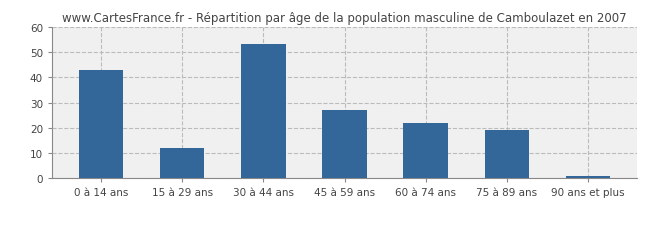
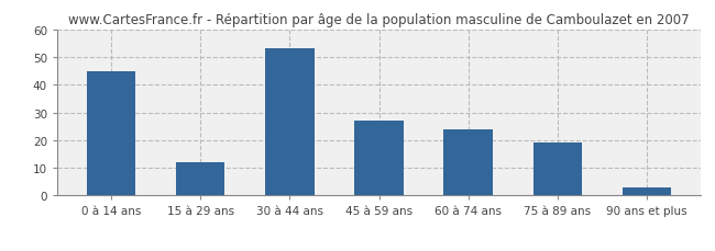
0 à 14 ans: 43 -> 45
60 à 74 ans: 22 -> 24
90 ans et plus: 1 -> 3
